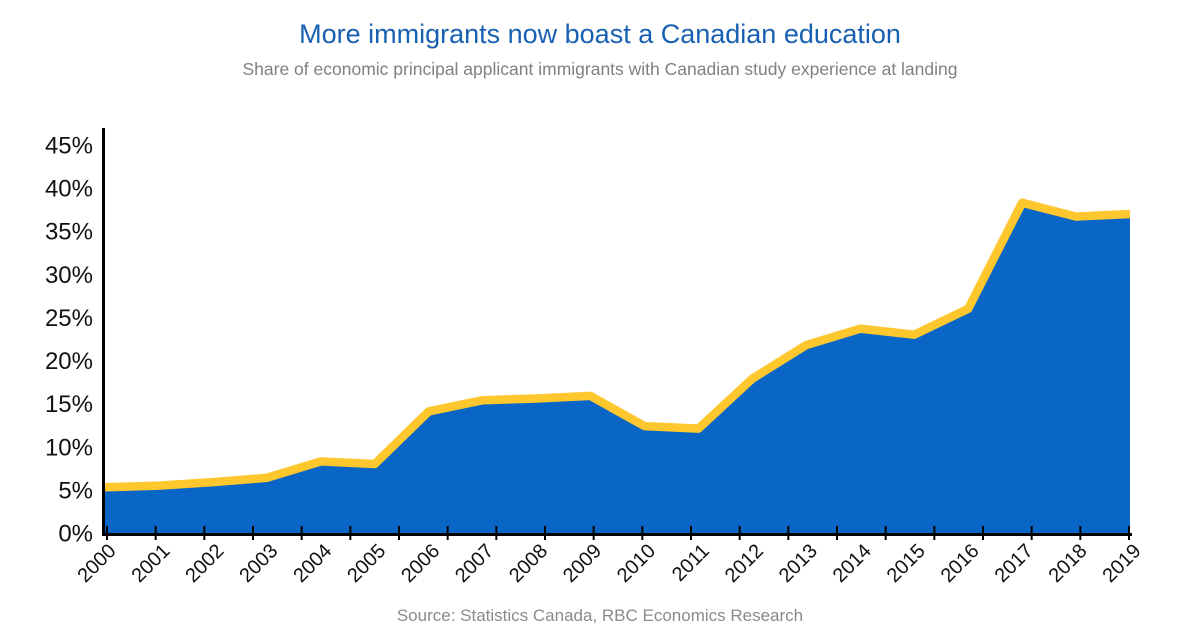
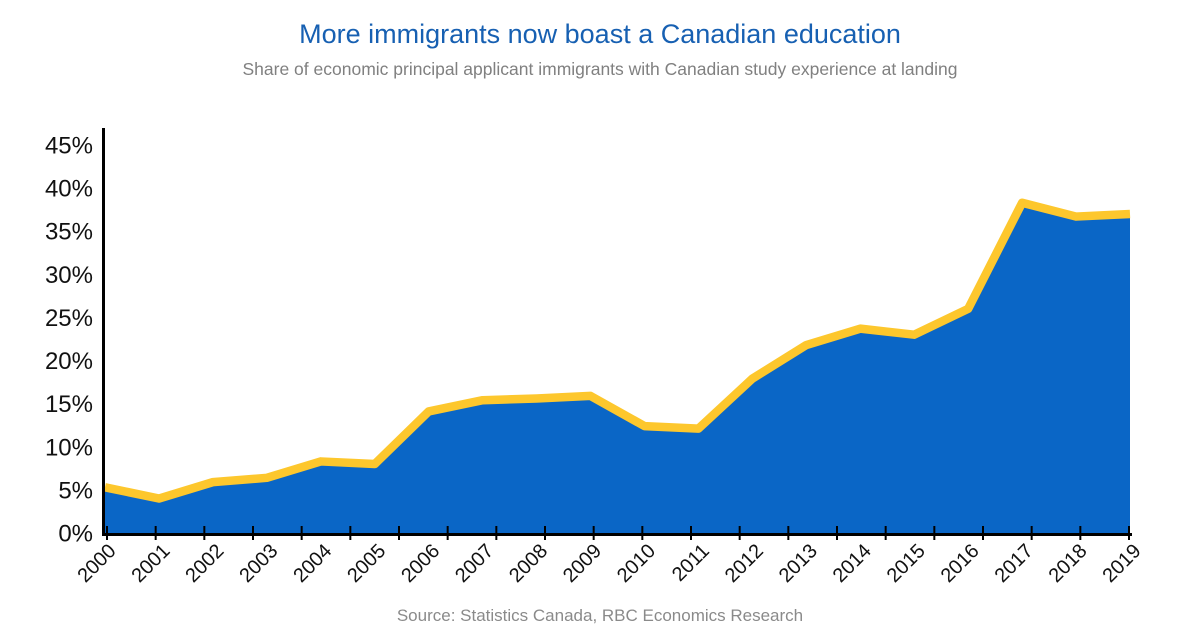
2001: 6% -> 4%
